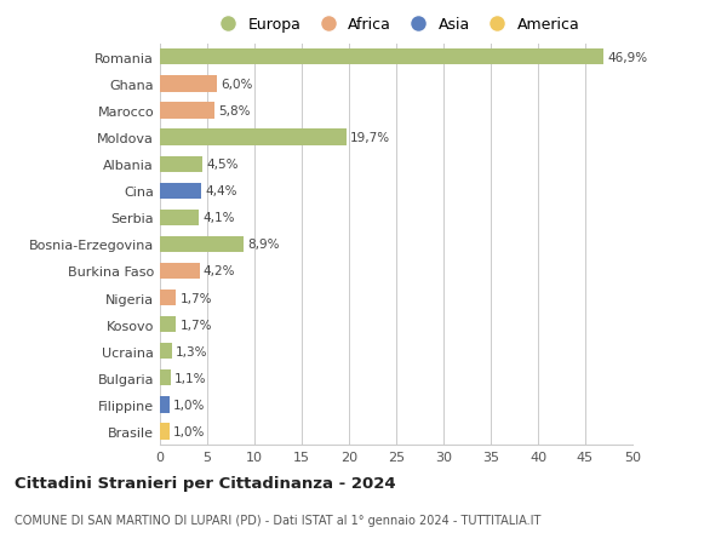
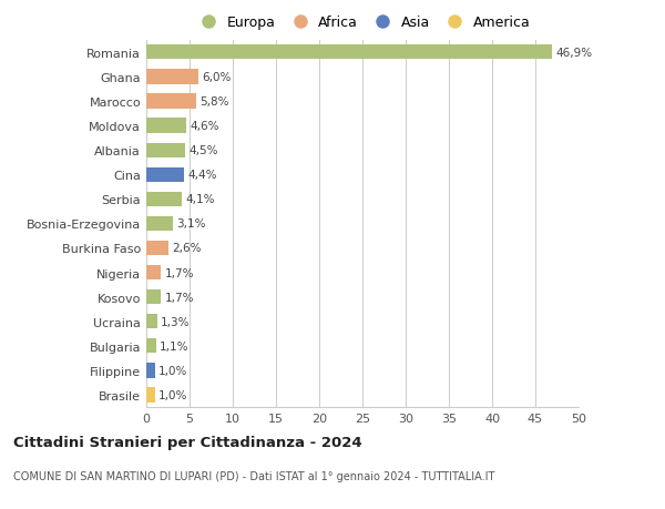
Moldova: 19,7% -> 4,6%
Bosnia-Erzegovina: 8,9% -> 3,1%
Burkina Faso: 4,2% -> 2,6%
